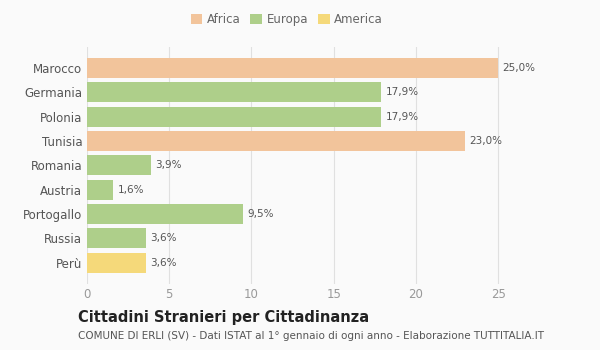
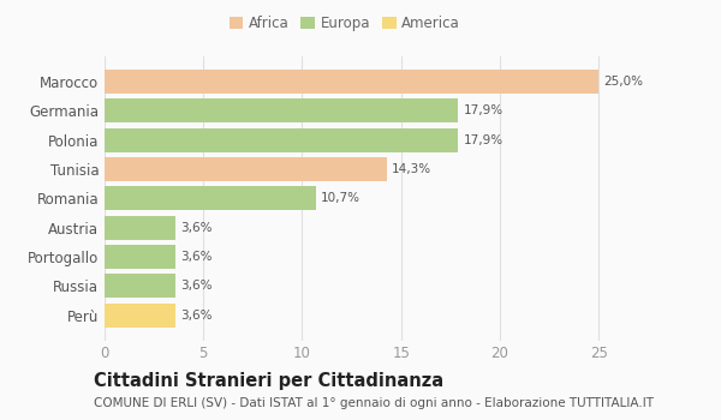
Tunisia: 23,0% -> 14,3%
Romania: 3,9% -> 10,7%
Austria: 1,6% -> 3,6%
Portogallo: 9,5% -> 3,6%
